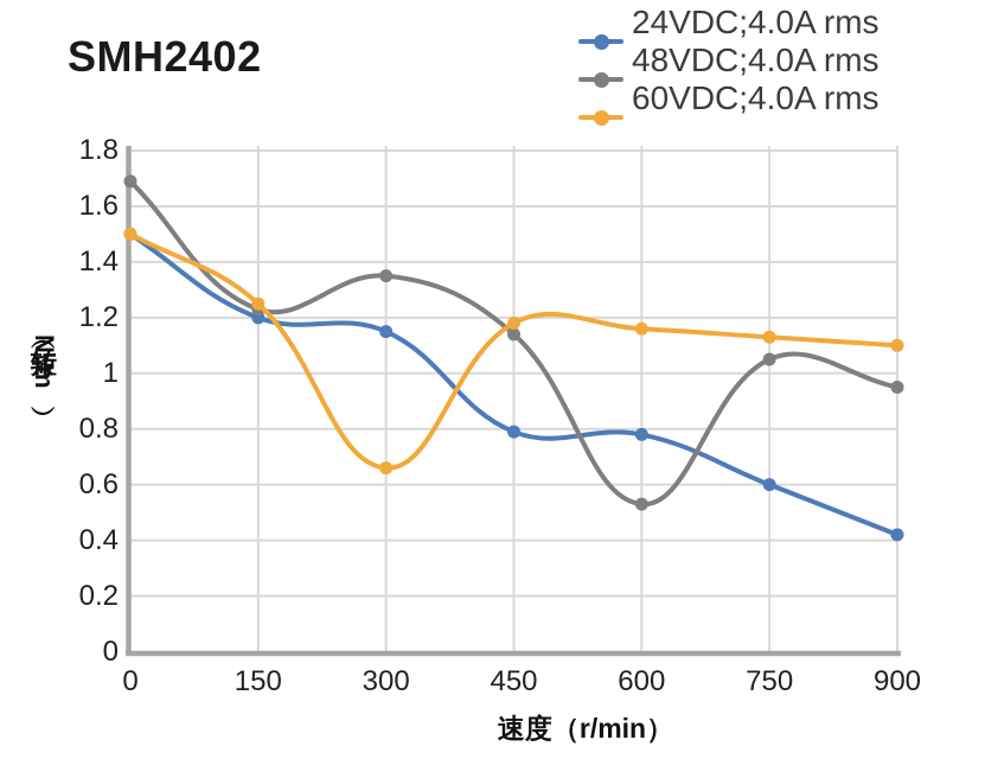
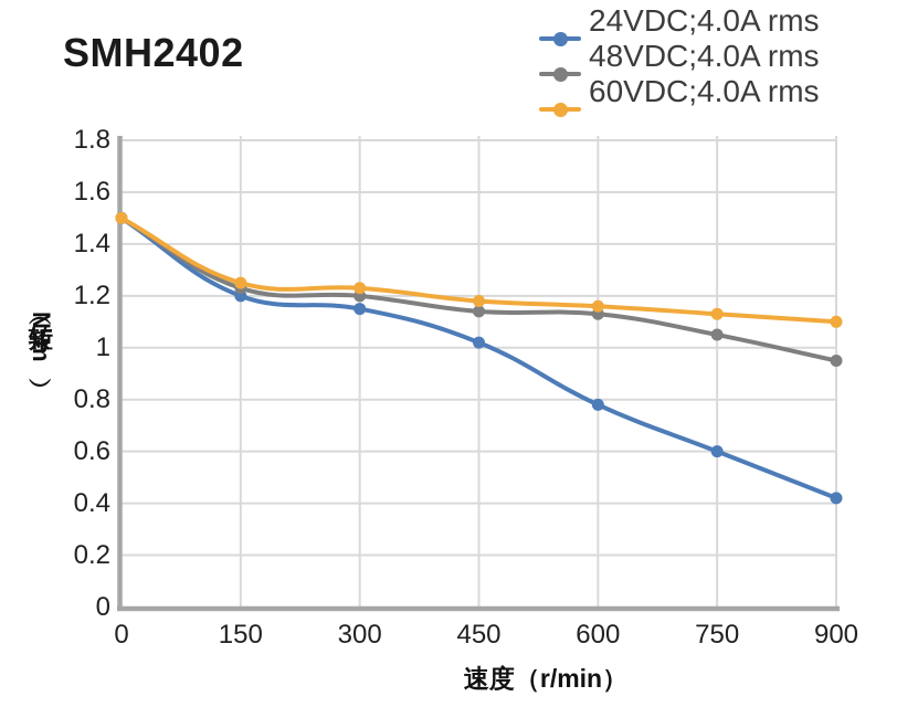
48VDC;4.0A rms/0: 1.69 -> 1.50
48VDC;4.0A rms/300: 1.35 -> 1.20
60VDC;4.0A rms/300: 0.66 -> 1.23
24VDC;4.0A rms/450: 0.79 -> 1.02
48VDC;4.0A rms/600: 0.53 -> 1.13
